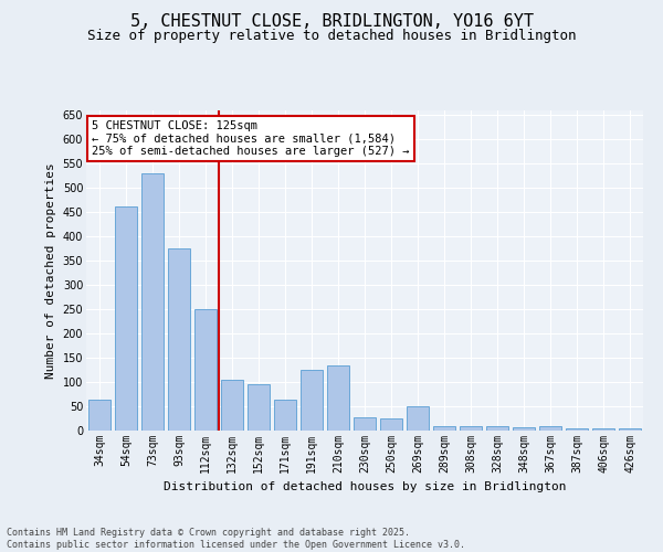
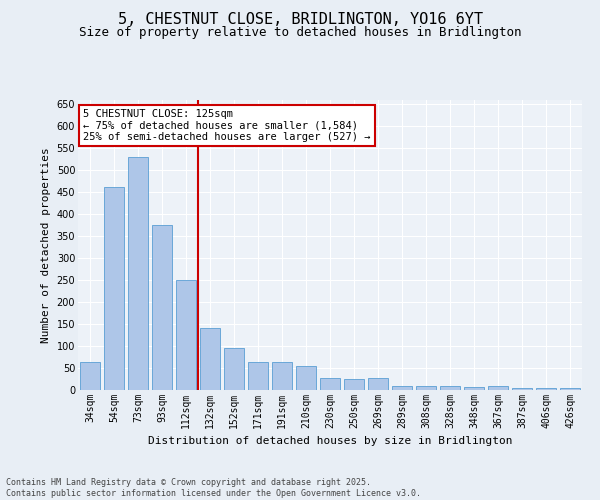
132sqm: 105 -> 142
191sqm: 125 -> 63
210sqm: 135 -> 55
269sqm: 50 -> 28
